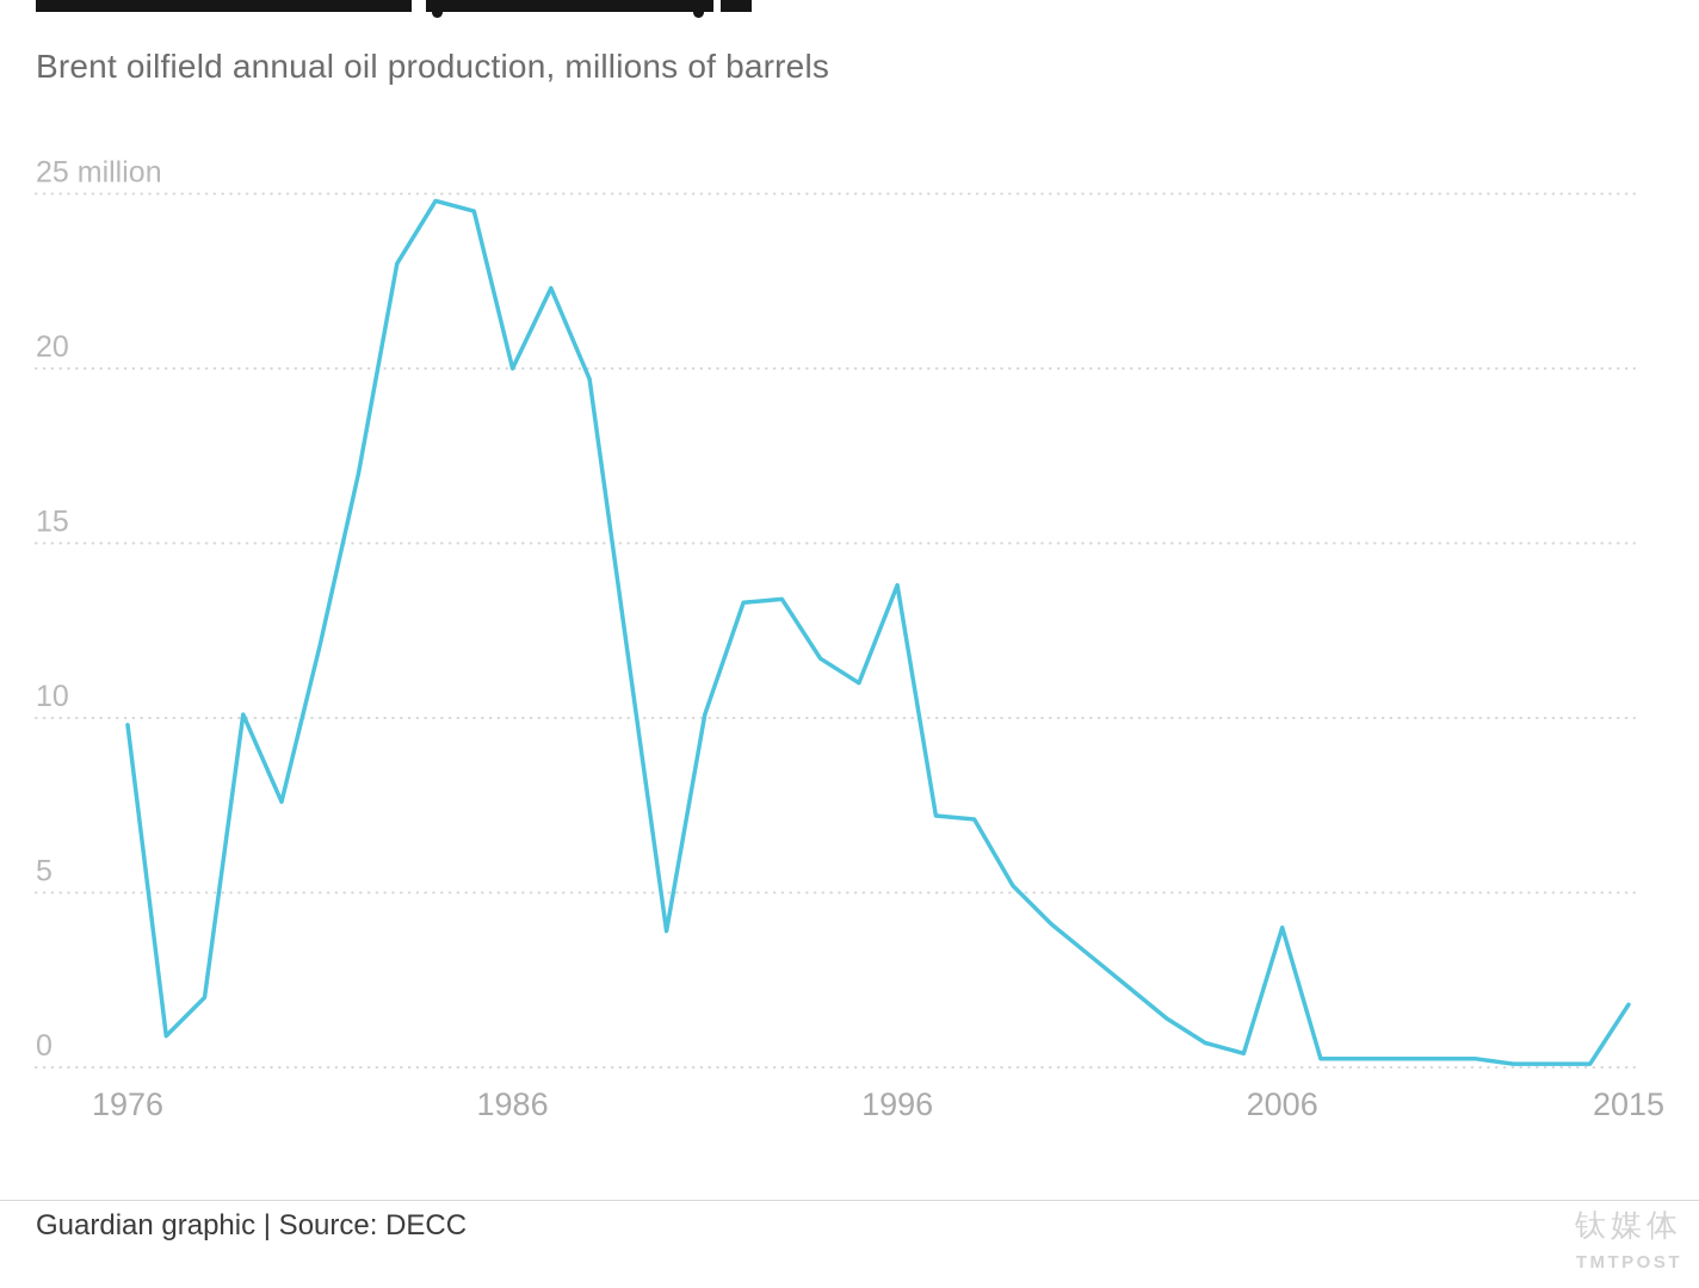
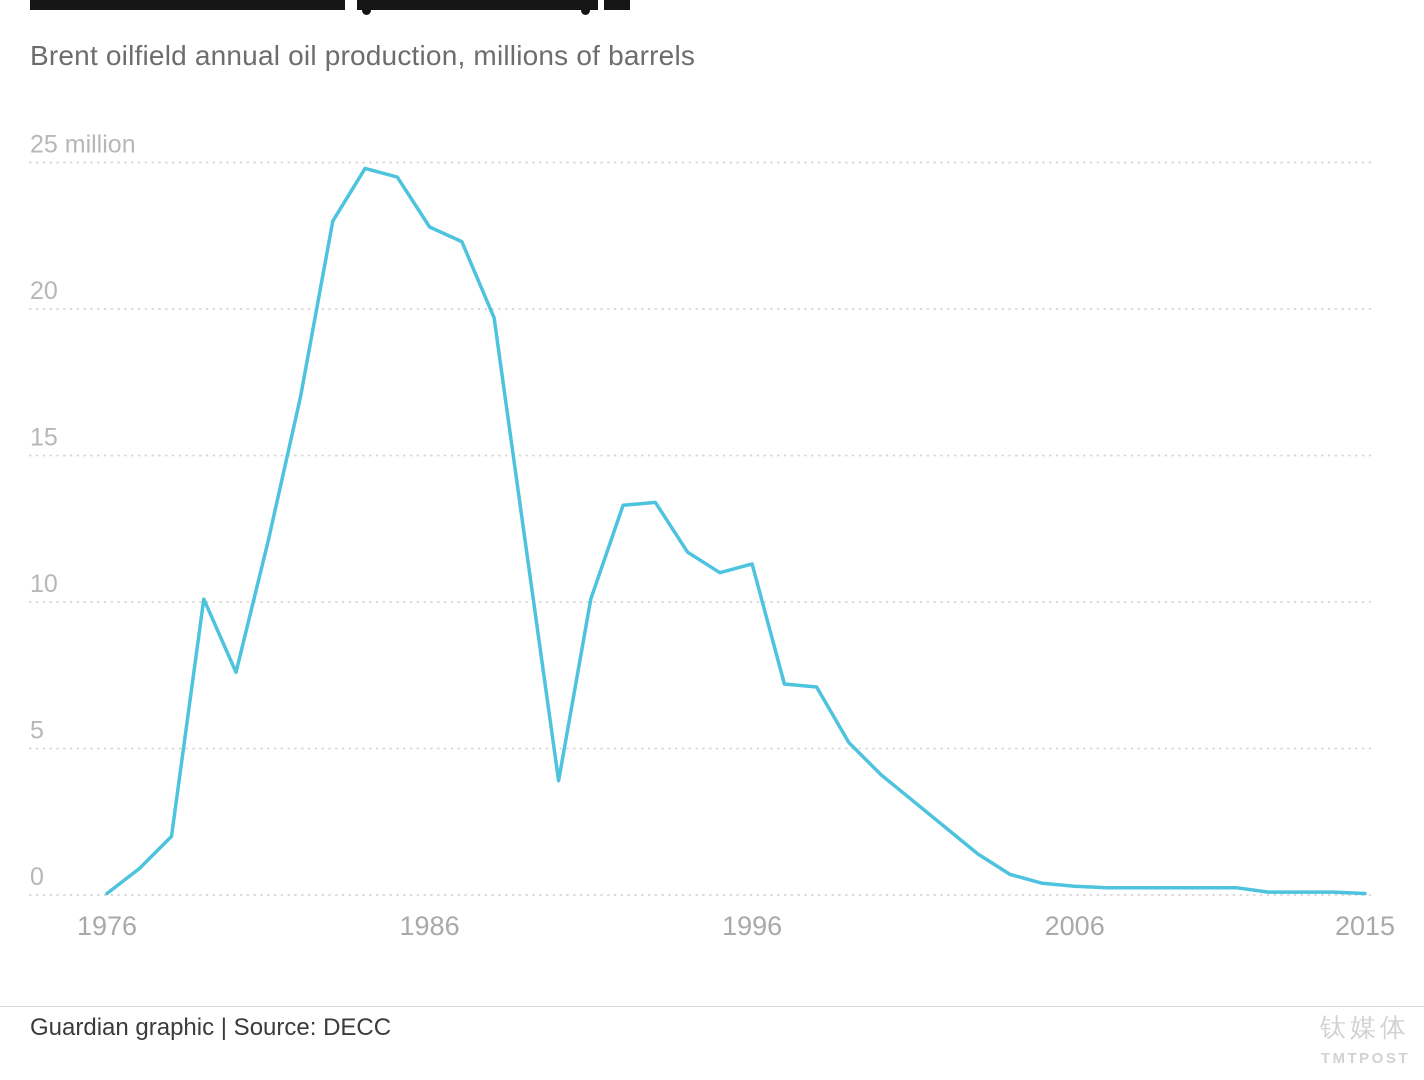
1976: 9.8 -> 0.1
1986: 20.0 -> 22.8
1996: 13.8 -> 11.3
2006: 4.0 -> 0.3
2015: 1.8 -> 0.1
